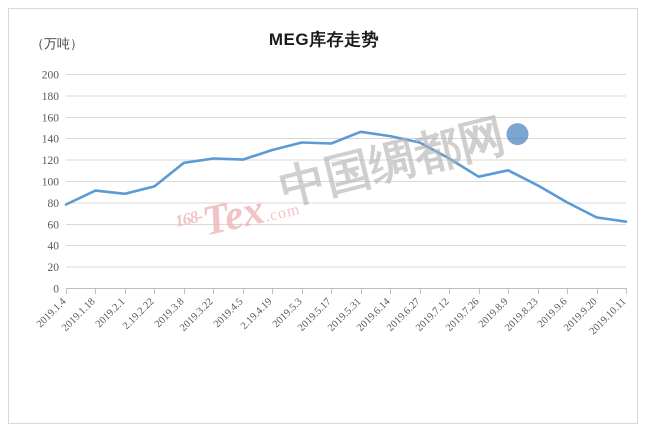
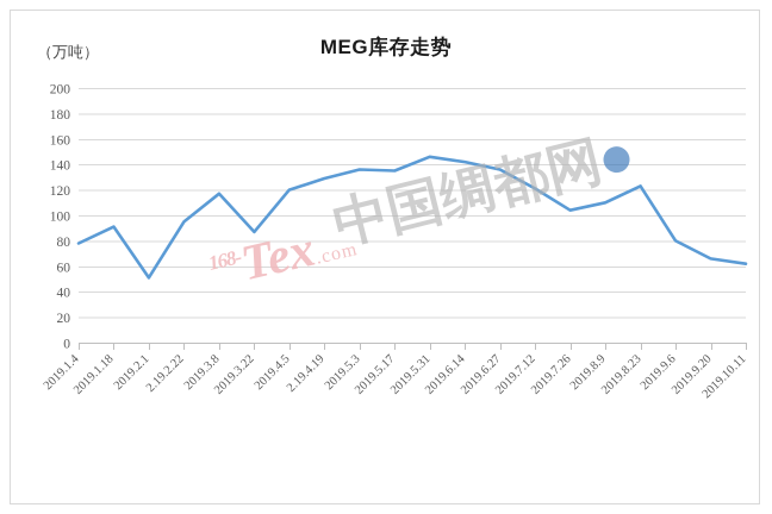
2019.2.1: 88 -> 51
2019.3.22: 121 -> 87
2019.8.23: 96 -> 123
